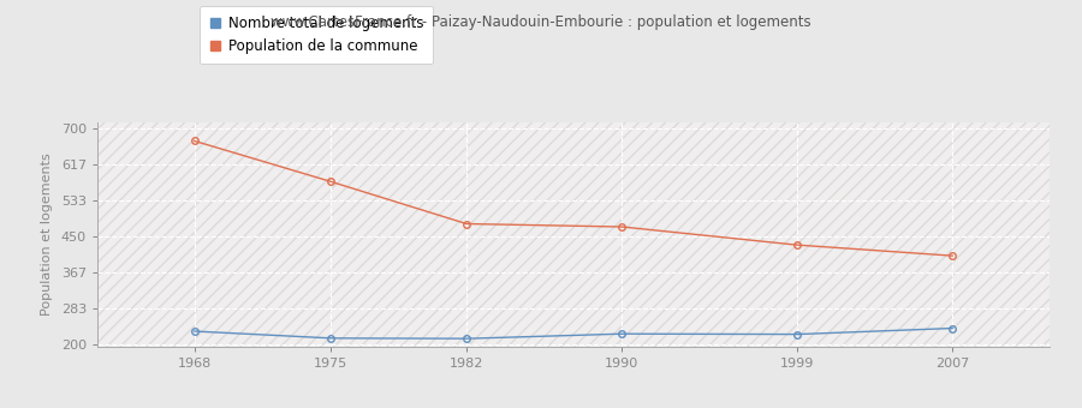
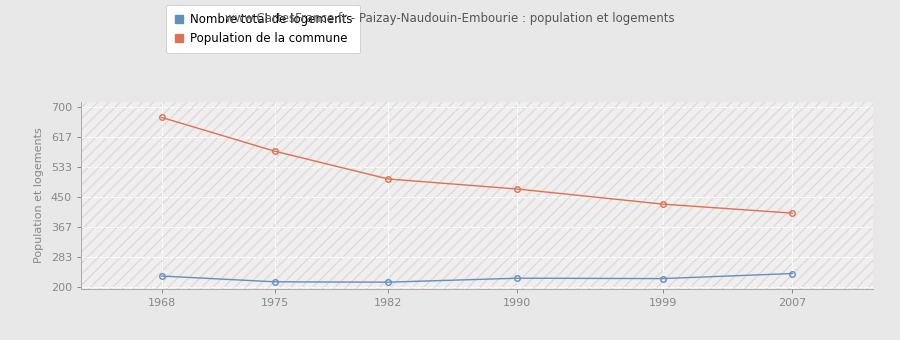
Population de la commune/1982: 480 -> 501
